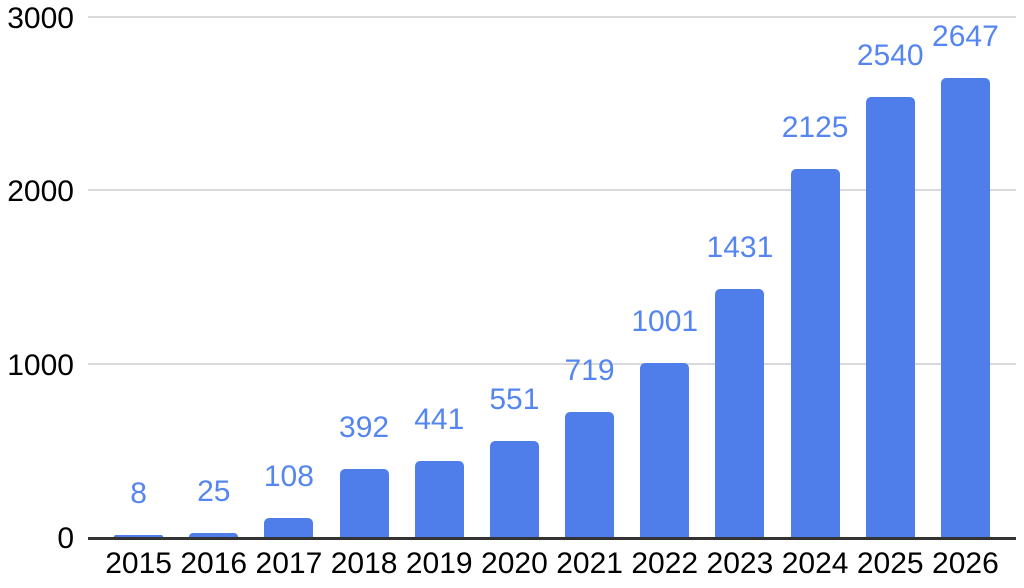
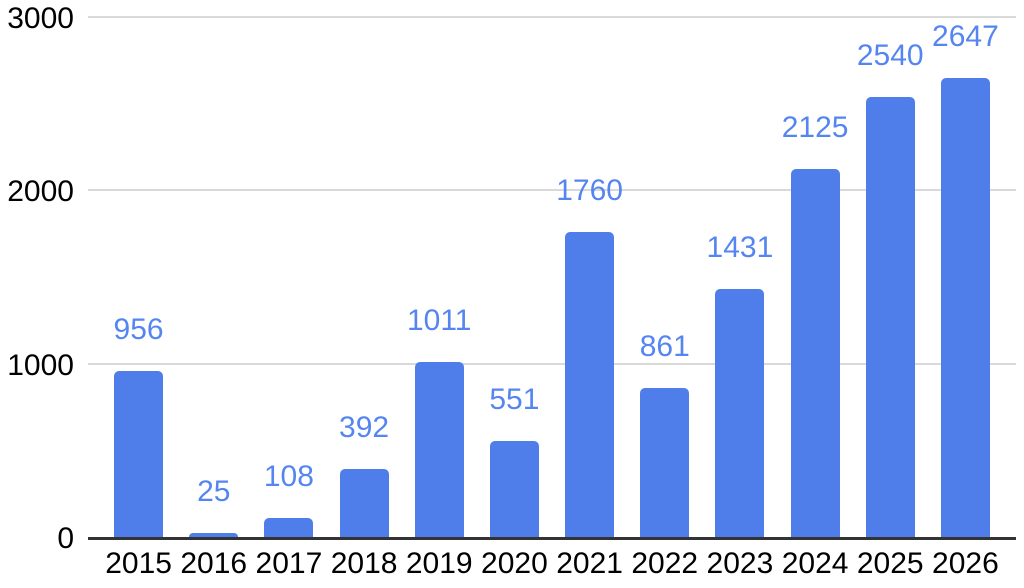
2015: 8 -> 956
2019: 441 -> 1011
2021: 719 -> 1760
2022: 1001 -> 861
